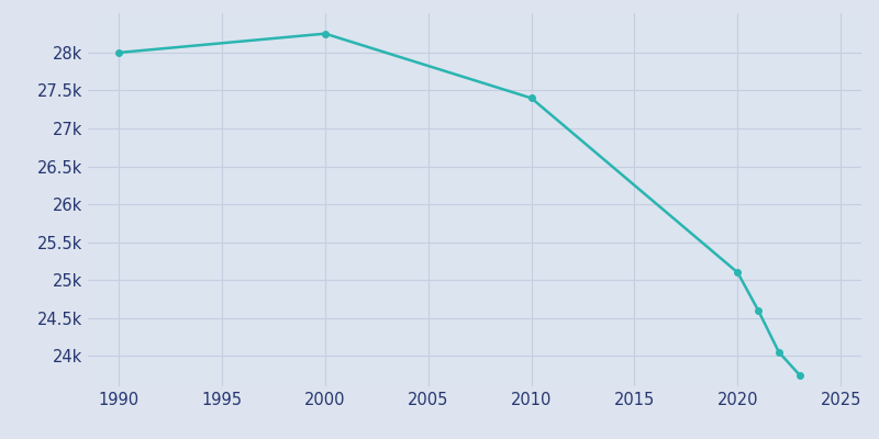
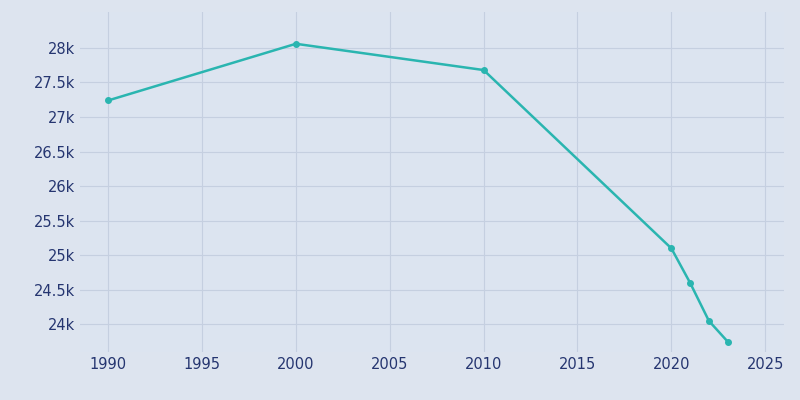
1990: 28.00k -> 27.24k
2000: 28.25k -> 28.06k
2010: 27.40k -> 27.68k
